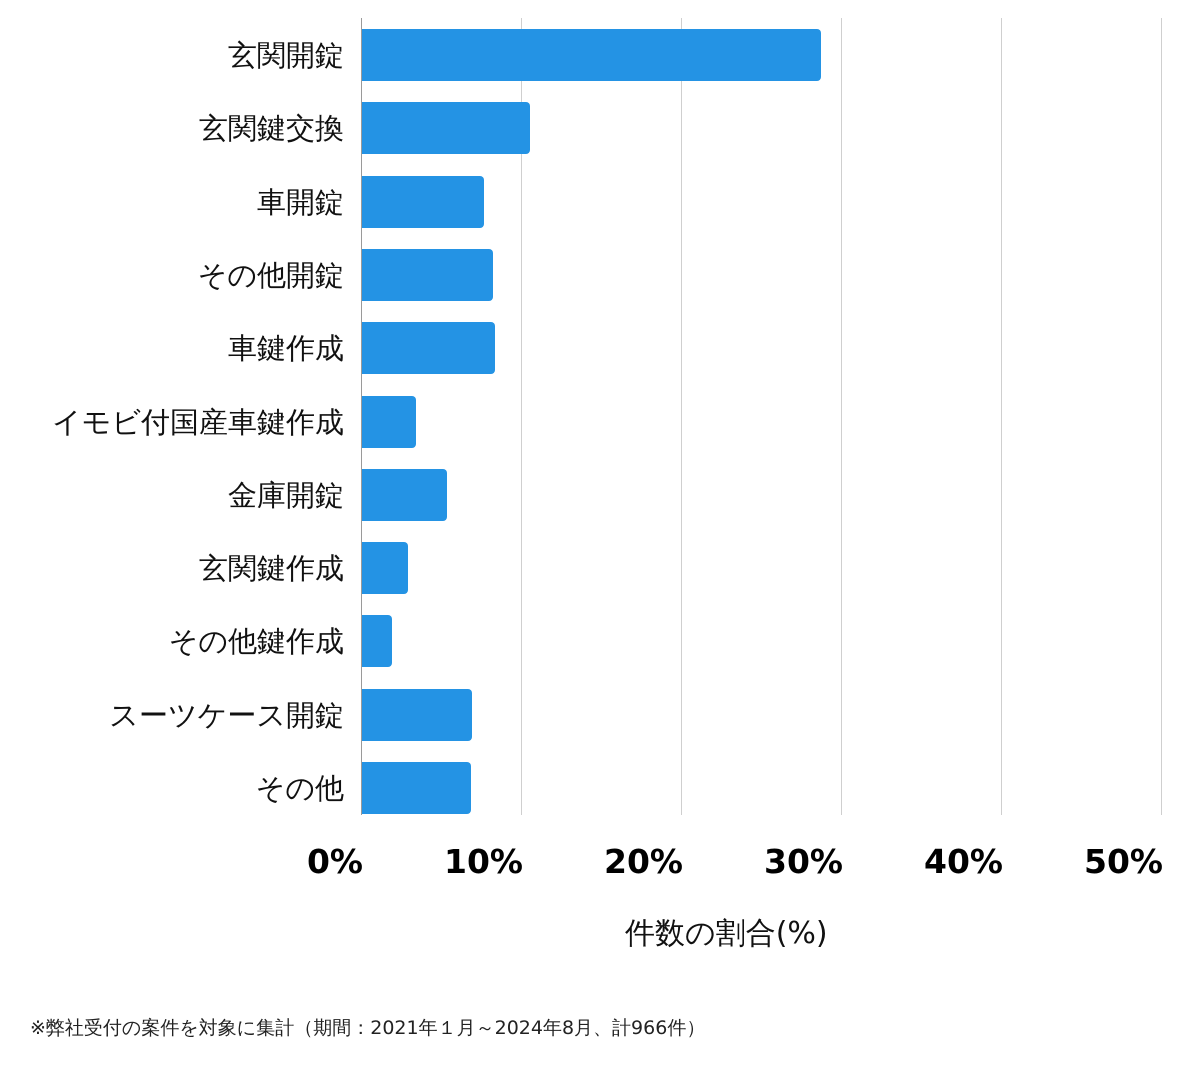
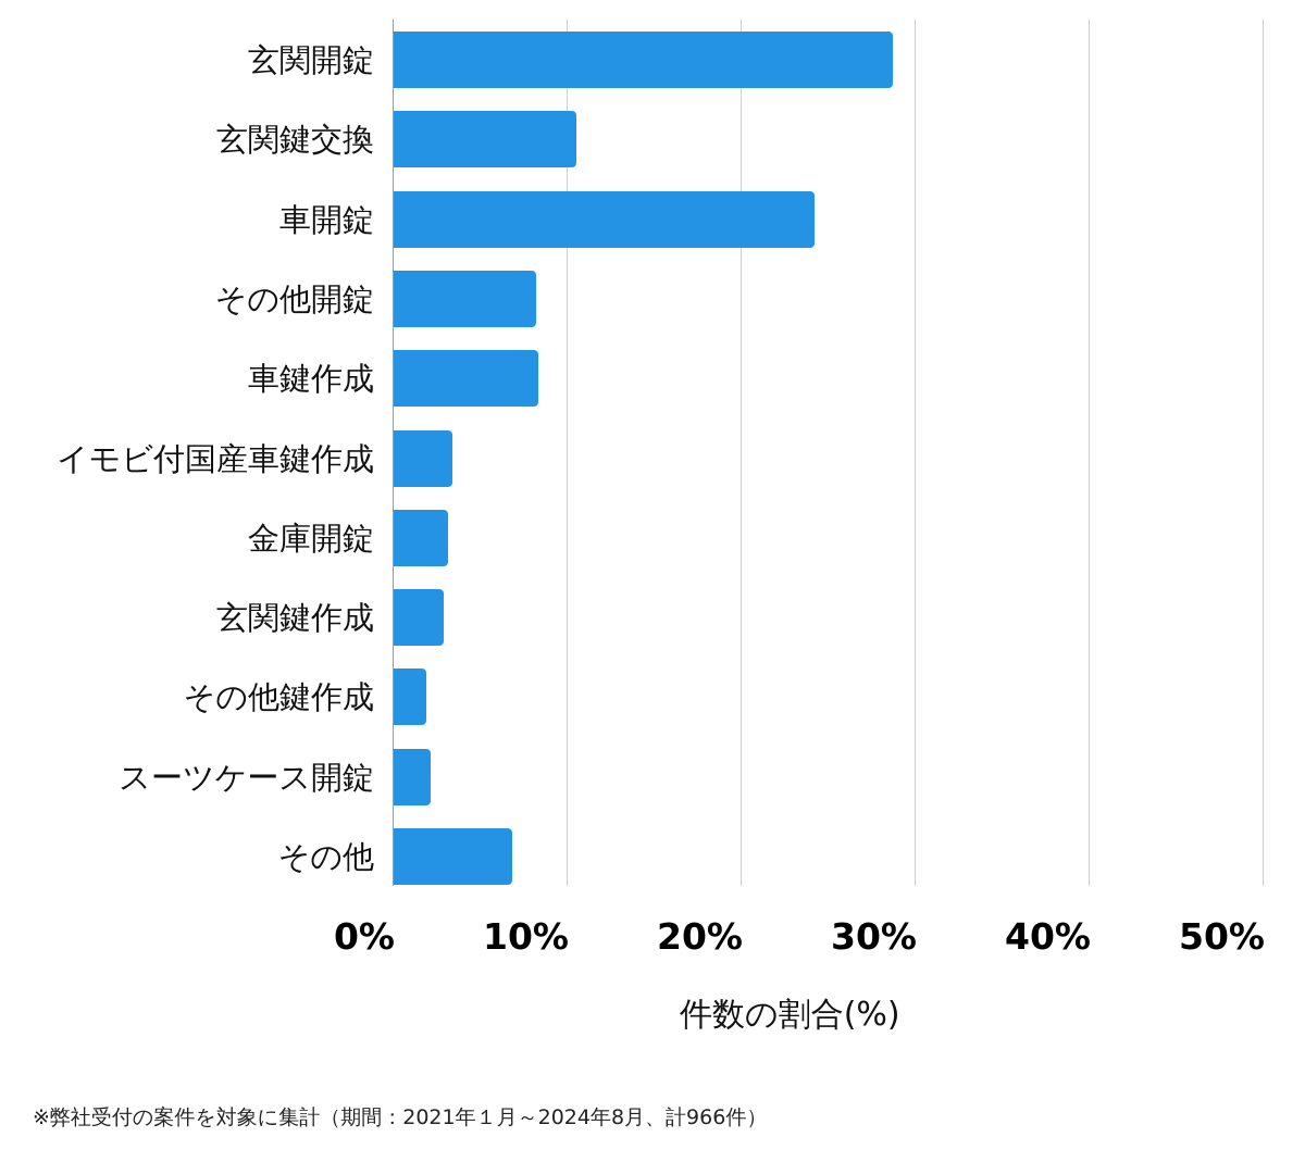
車開錠: 7.6% -> 24.2%
金庫開錠: 5.3% -> 3.1%
スーツケース開錠: 6.9% -> 2.1%
